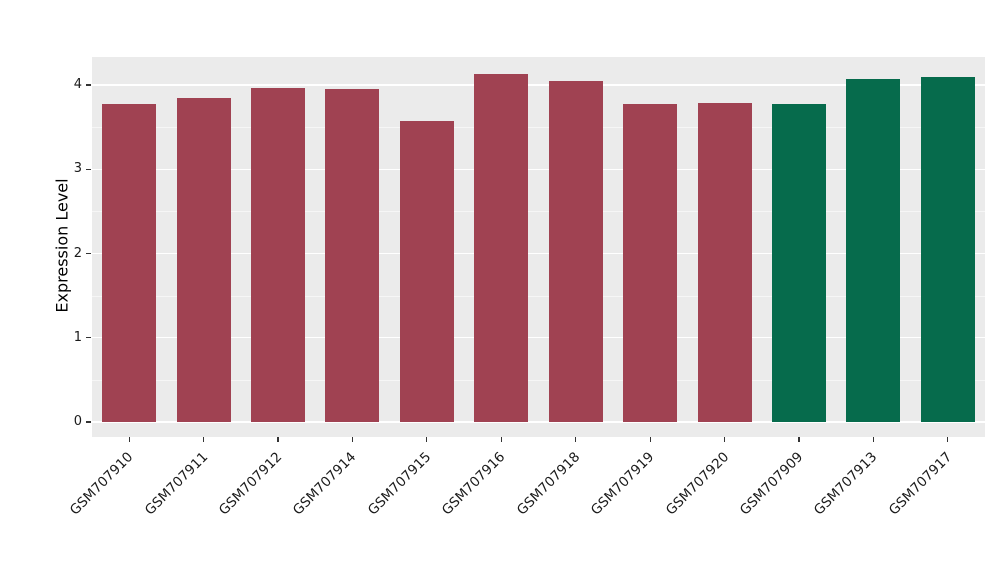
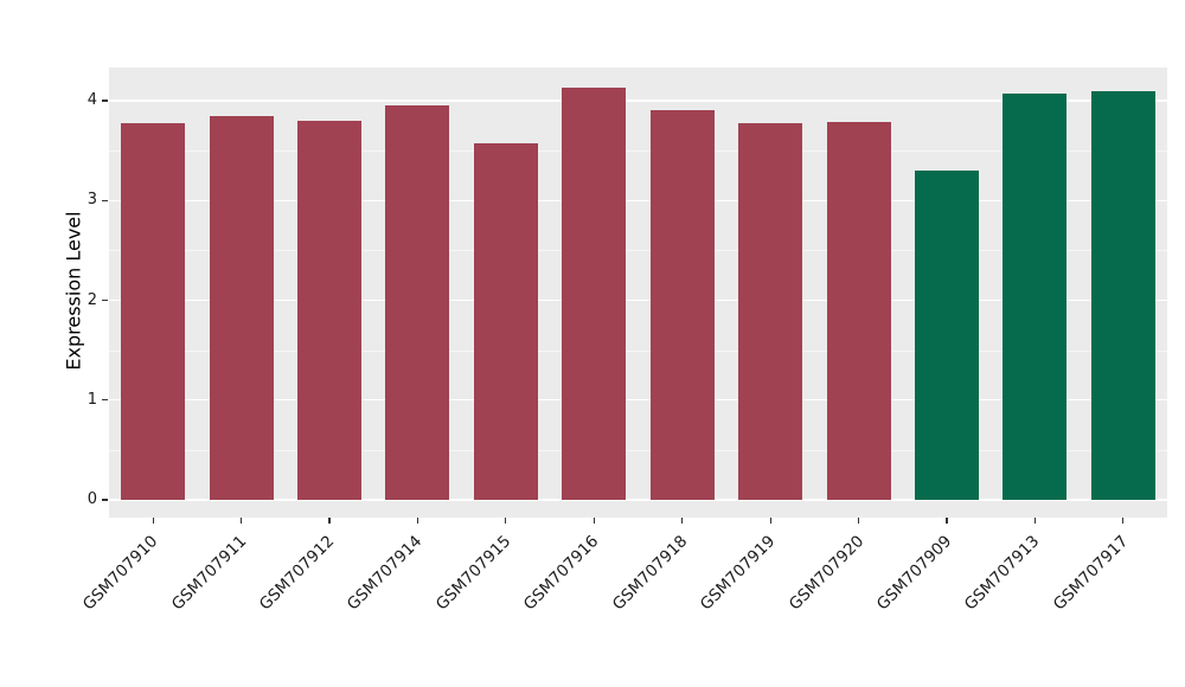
GSM707912: 4.0 -> 3.8
GSM707918: 4.0 -> 3.9
GSM707909: 3.8 -> 3.3
